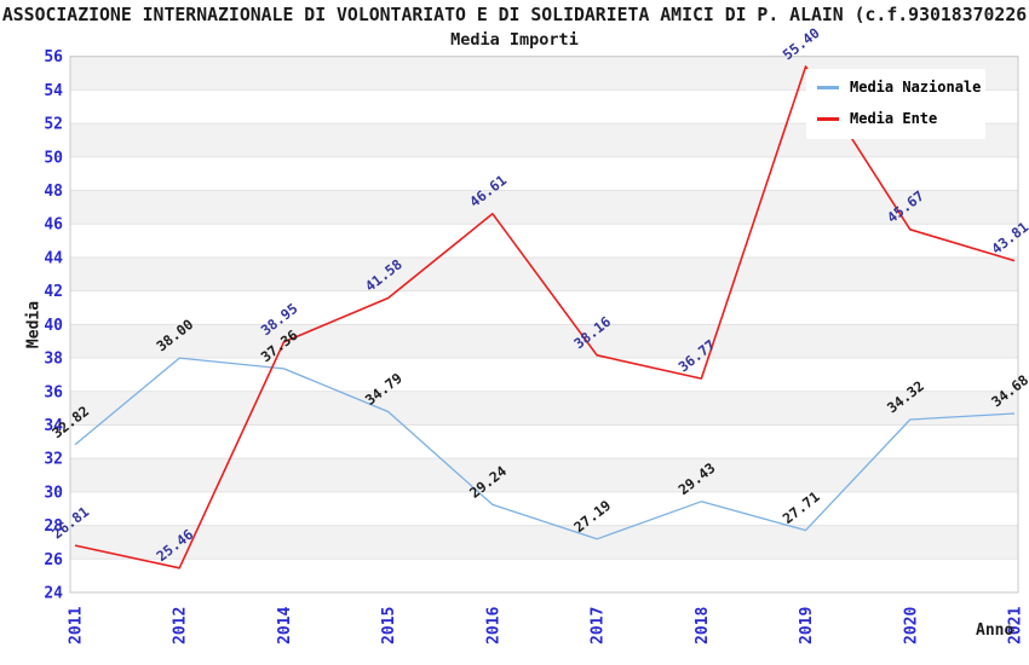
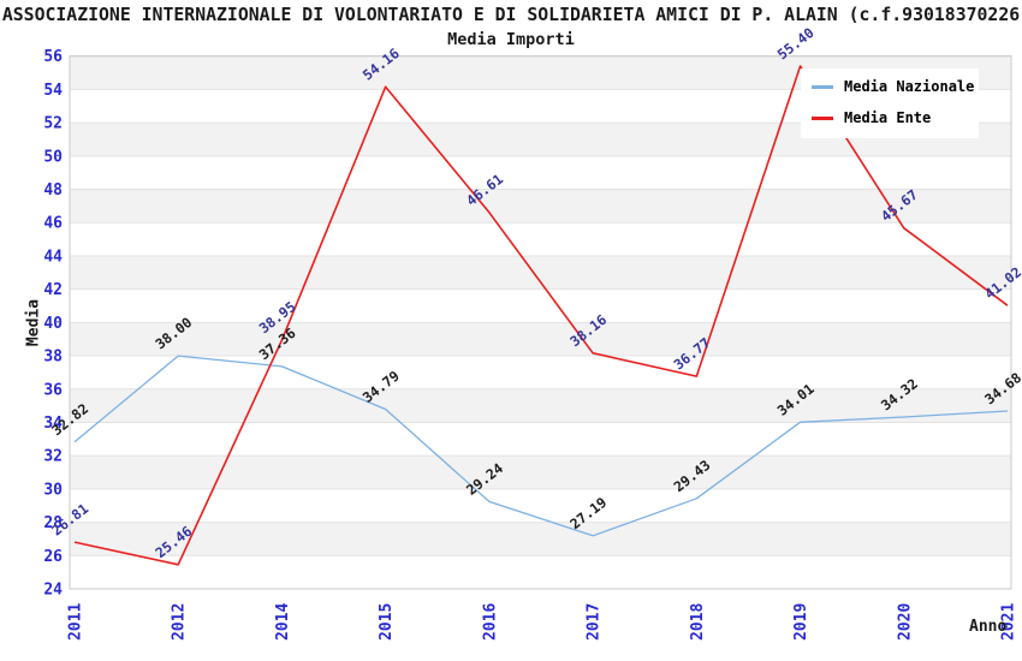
Media Ente/2015: 41.58 -> 54.16
Media Nazionale/2019: 27.71 -> 34.01
Media Ente/2021: 43.81 -> 41.02
